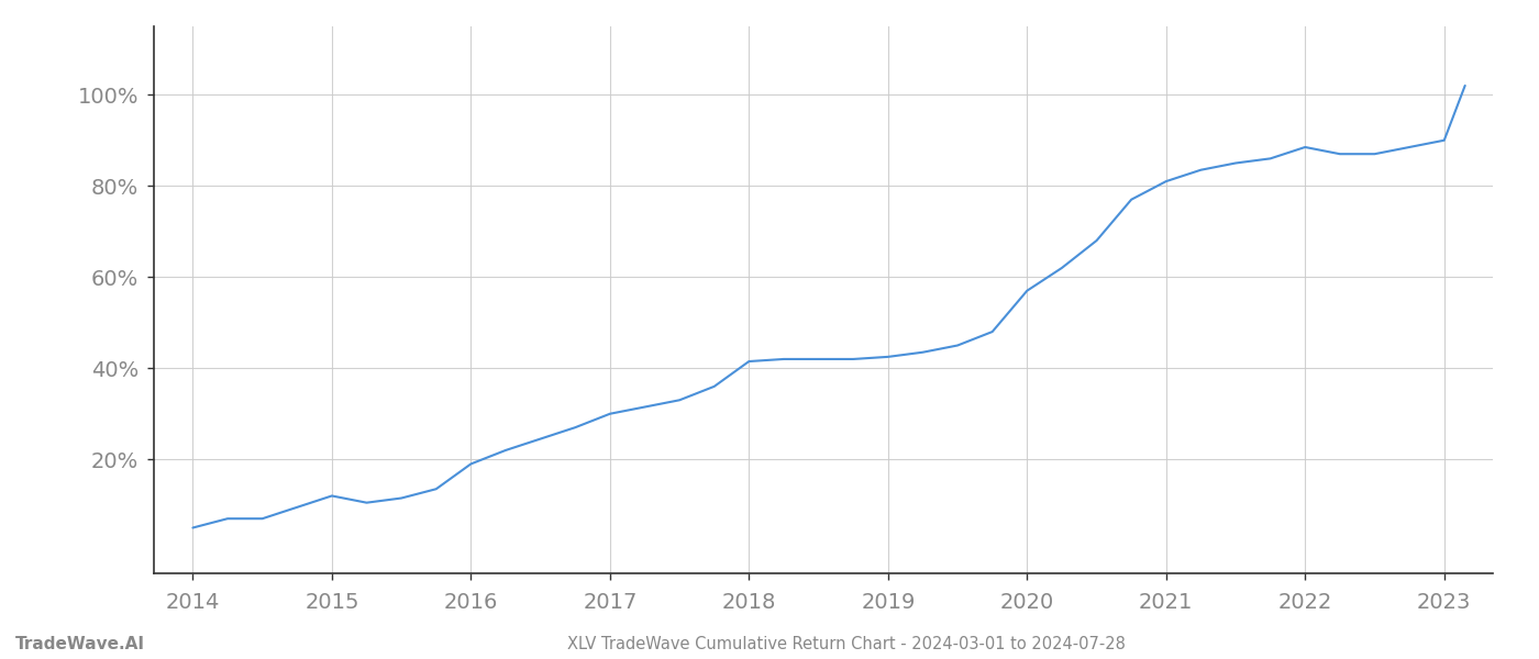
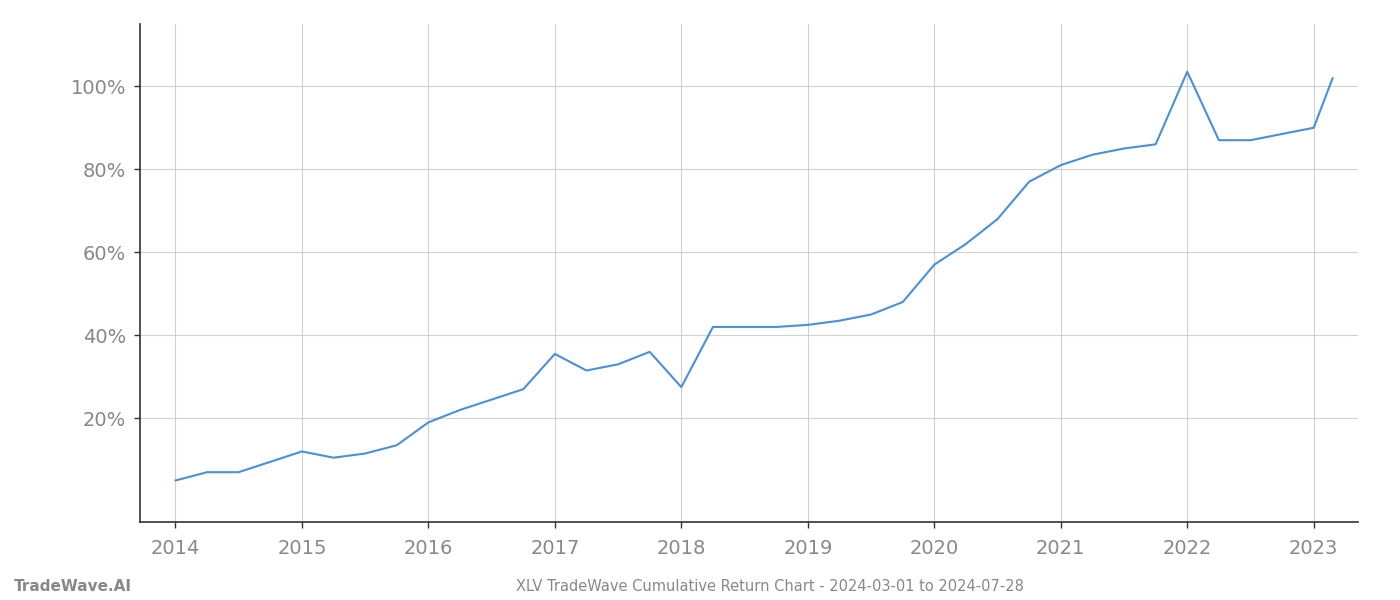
2017: 30.0% -> 35.5%
2018: 41.5% -> 27.5%
2022: 88.5% -> 103.5%
